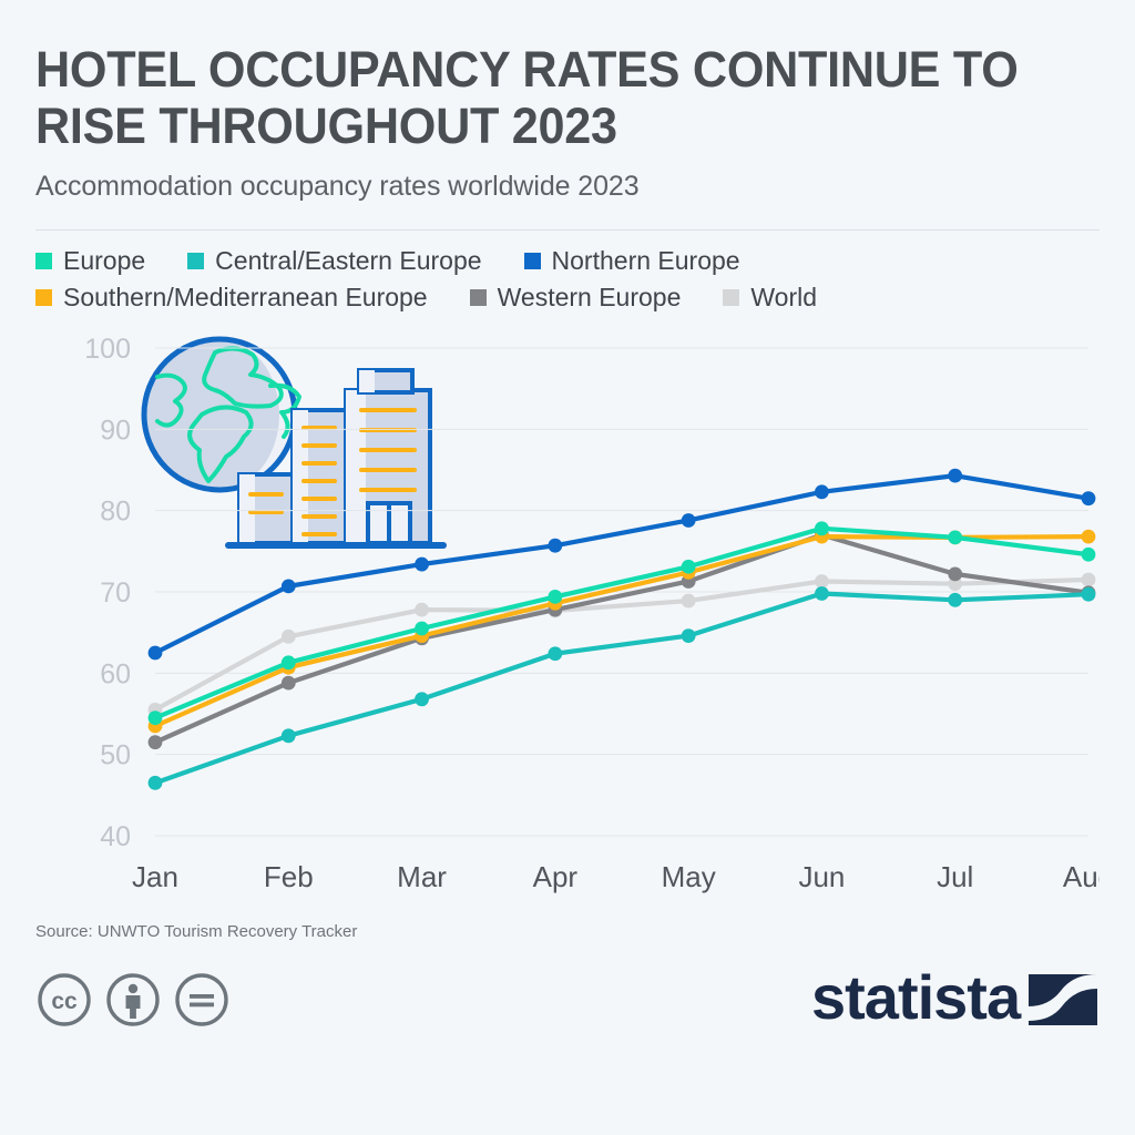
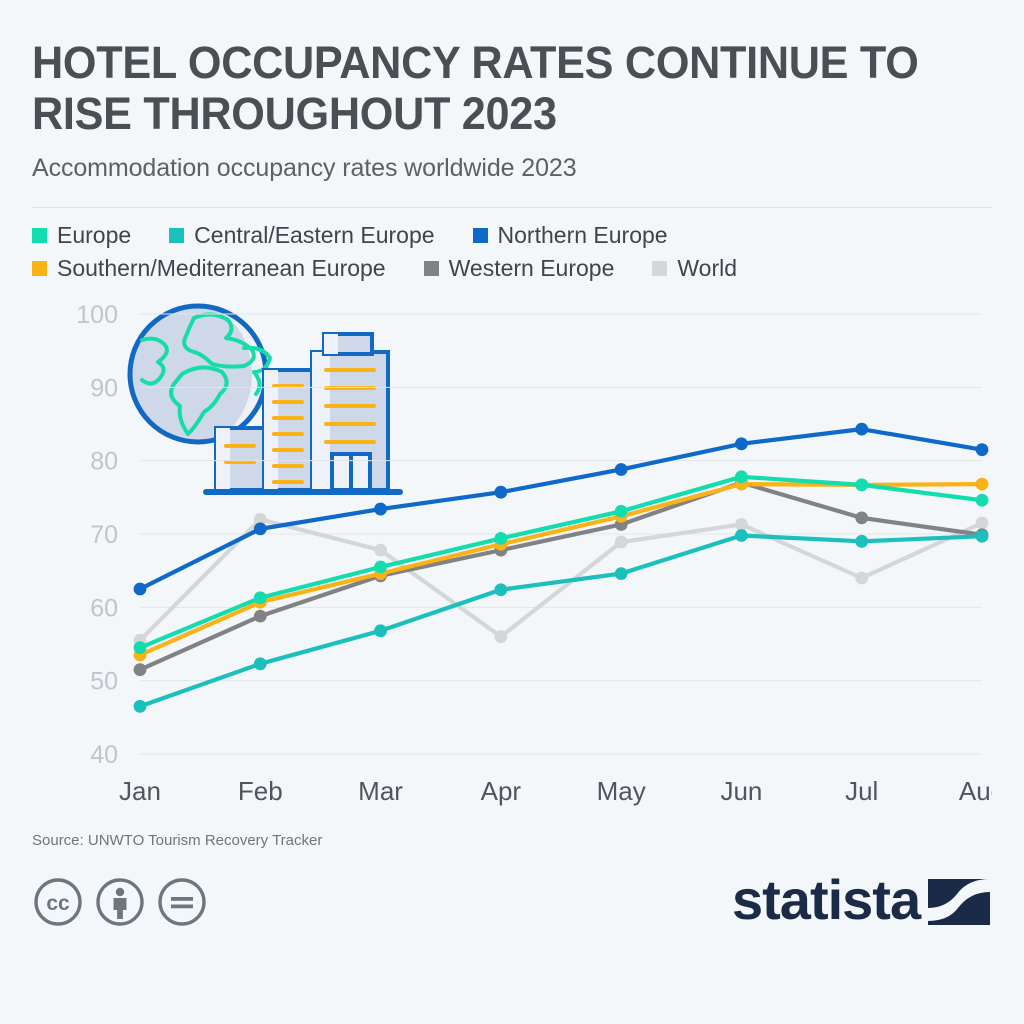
World/Feb: 64 -> 72
World/Apr: 68 -> 56
World/Jul: 71 -> 64
